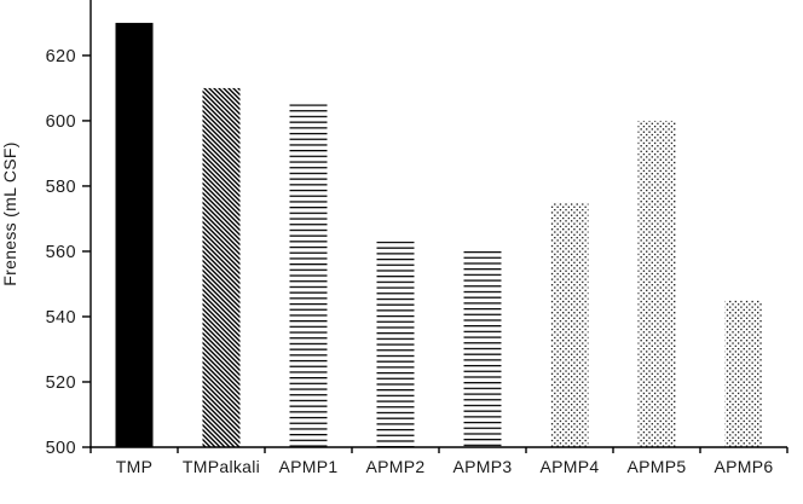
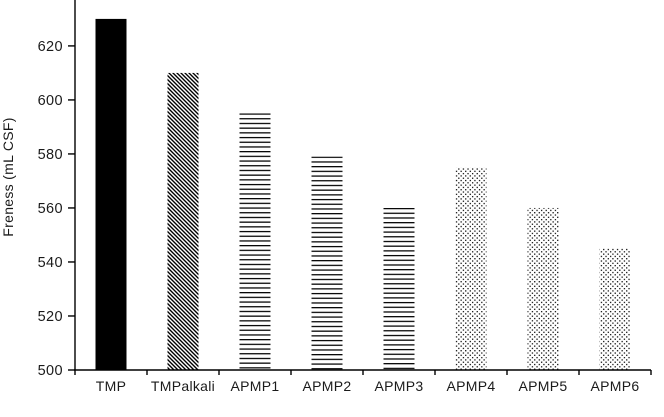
APMP1: 605 -> 595
APMP2: 563 -> 579
APMP5: 600 -> 560
